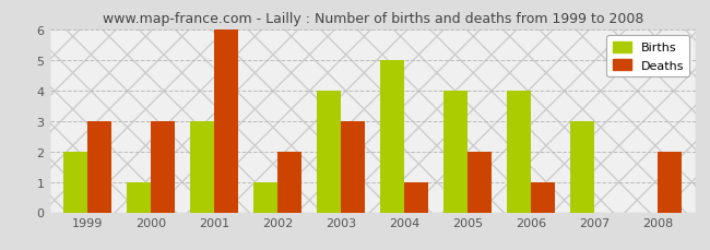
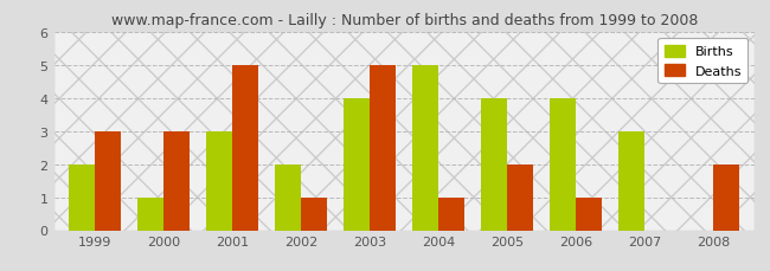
Deaths/2001: 6 -> 5
Births/2002: 1 -> 2
Deaths/2002: 2 -> 1
Deaths/2003: 3 -> 5
